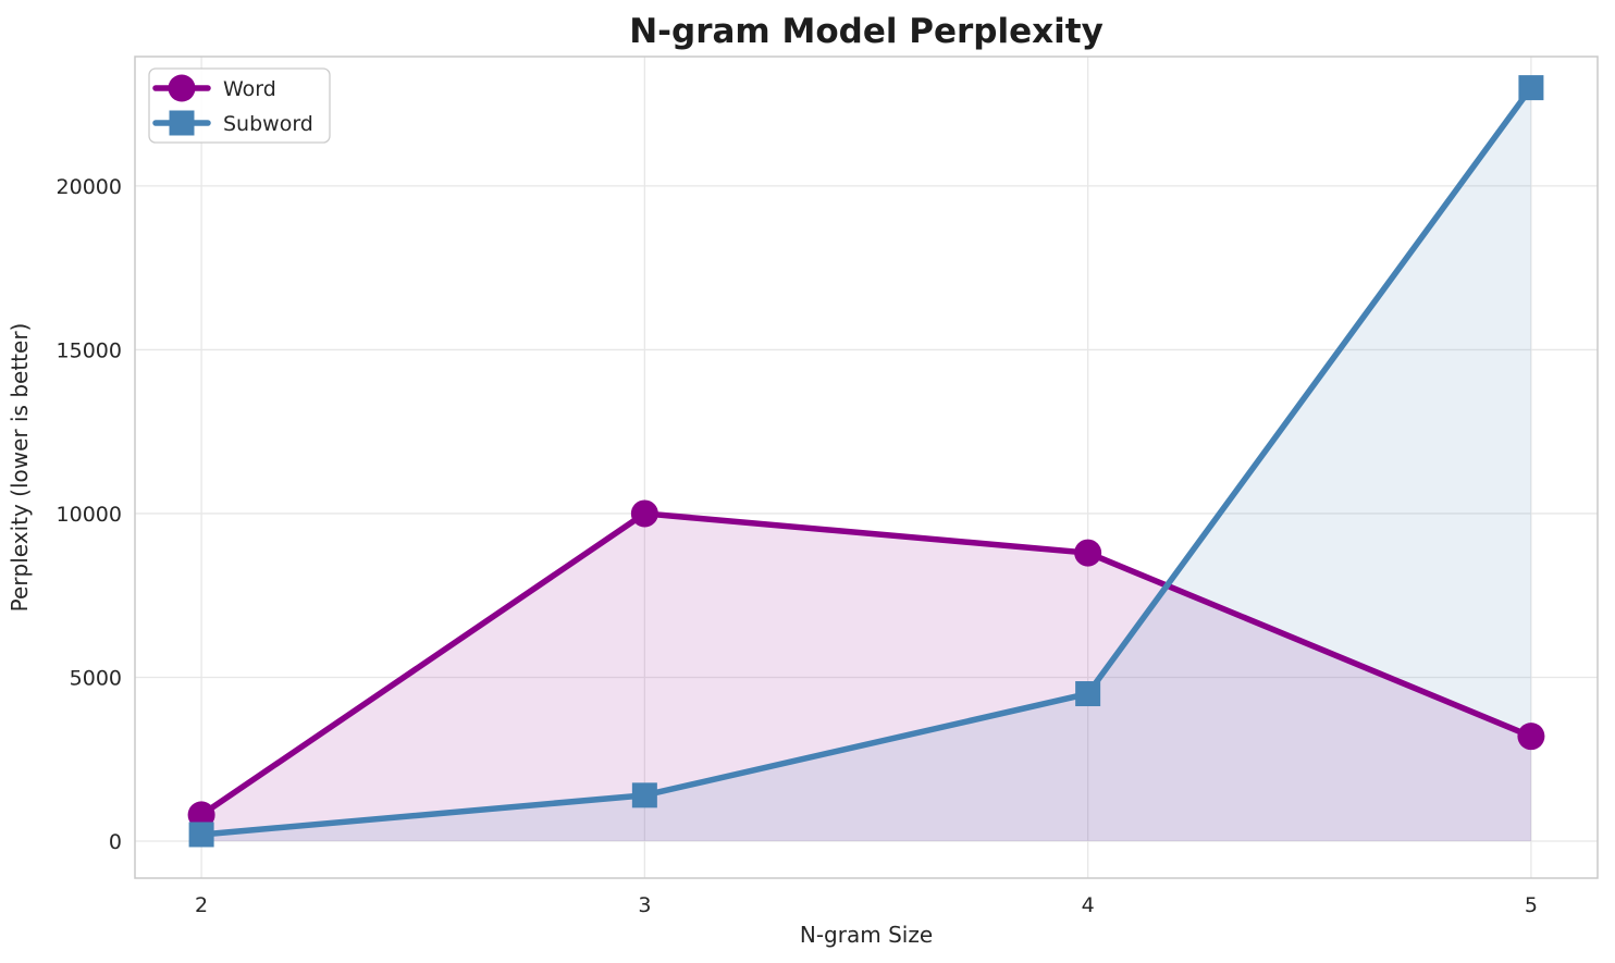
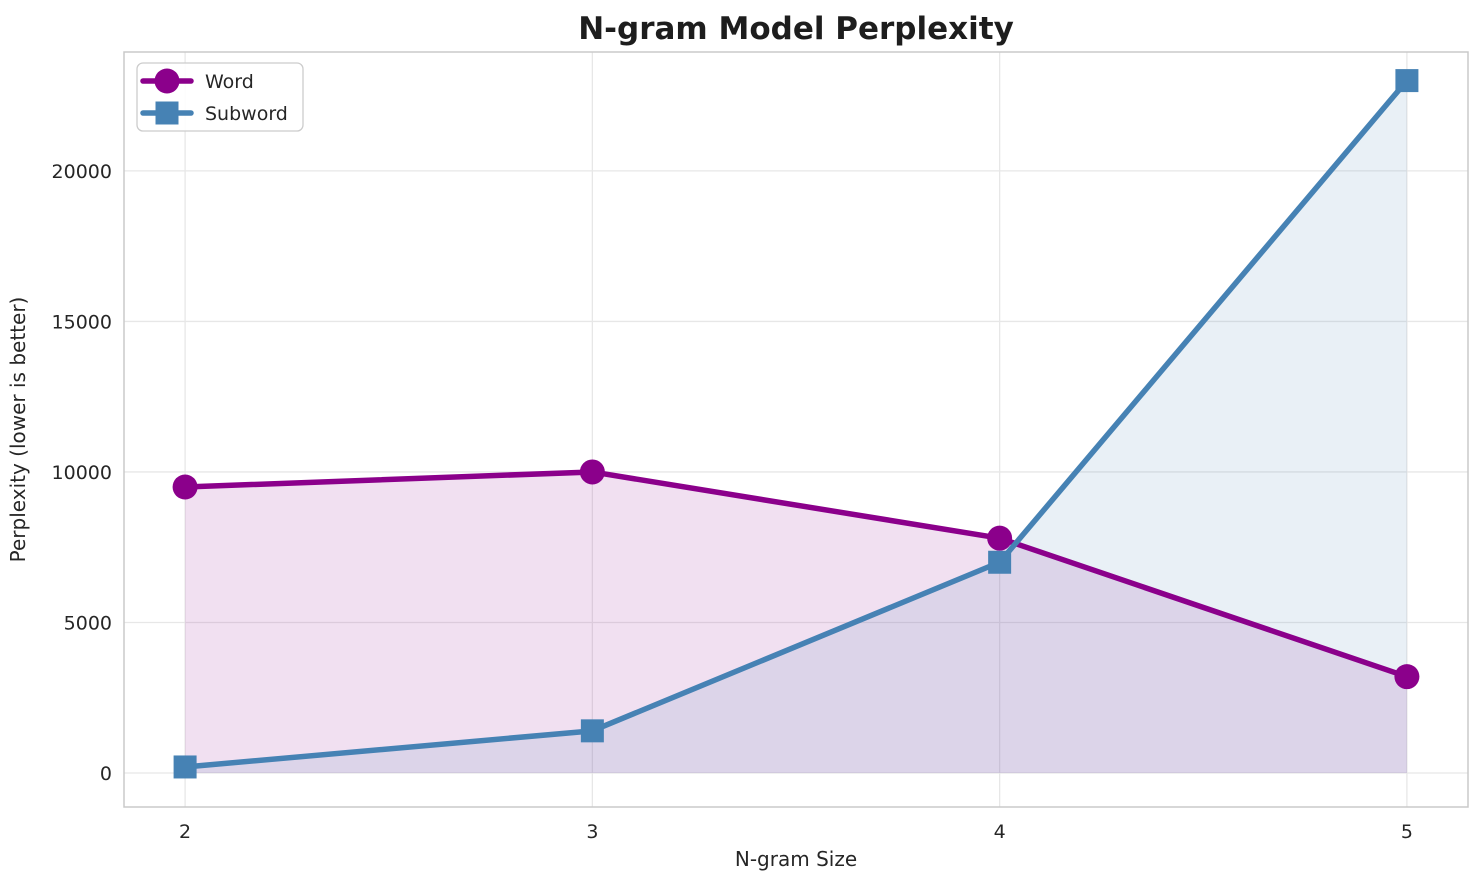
Word/2: 800 -> 9500
Word/4: 8800 -> 7800
Subword/4: 4500 -> 7000
